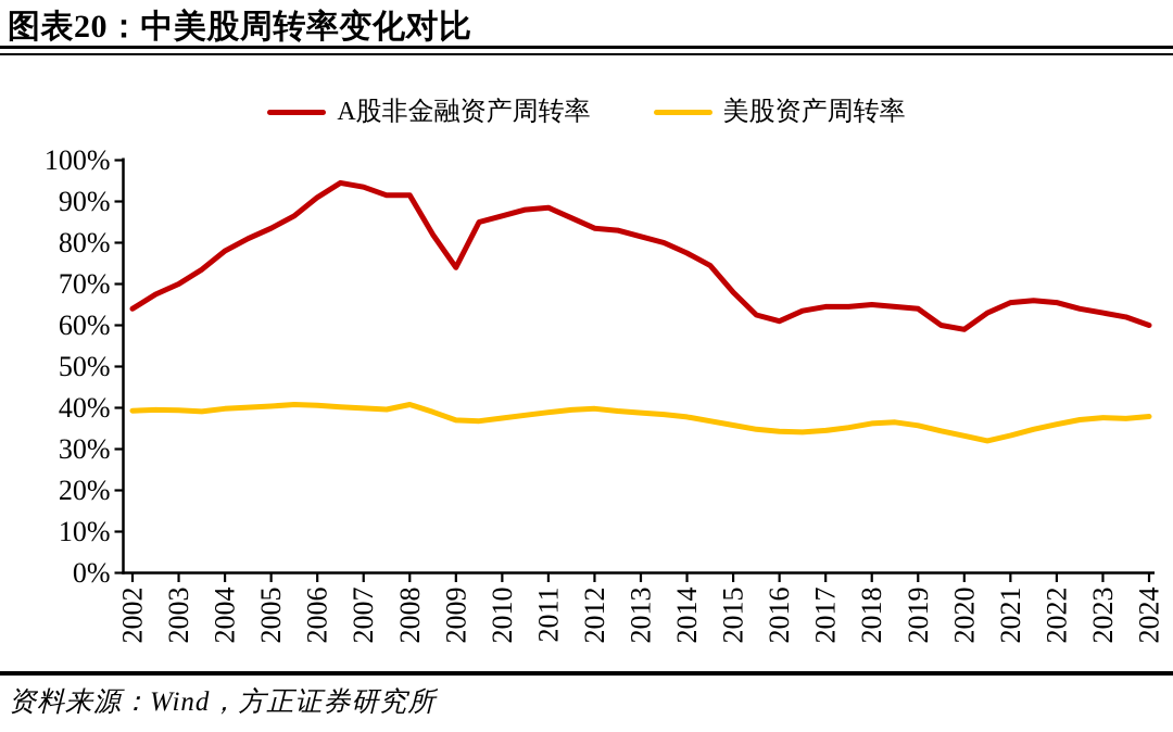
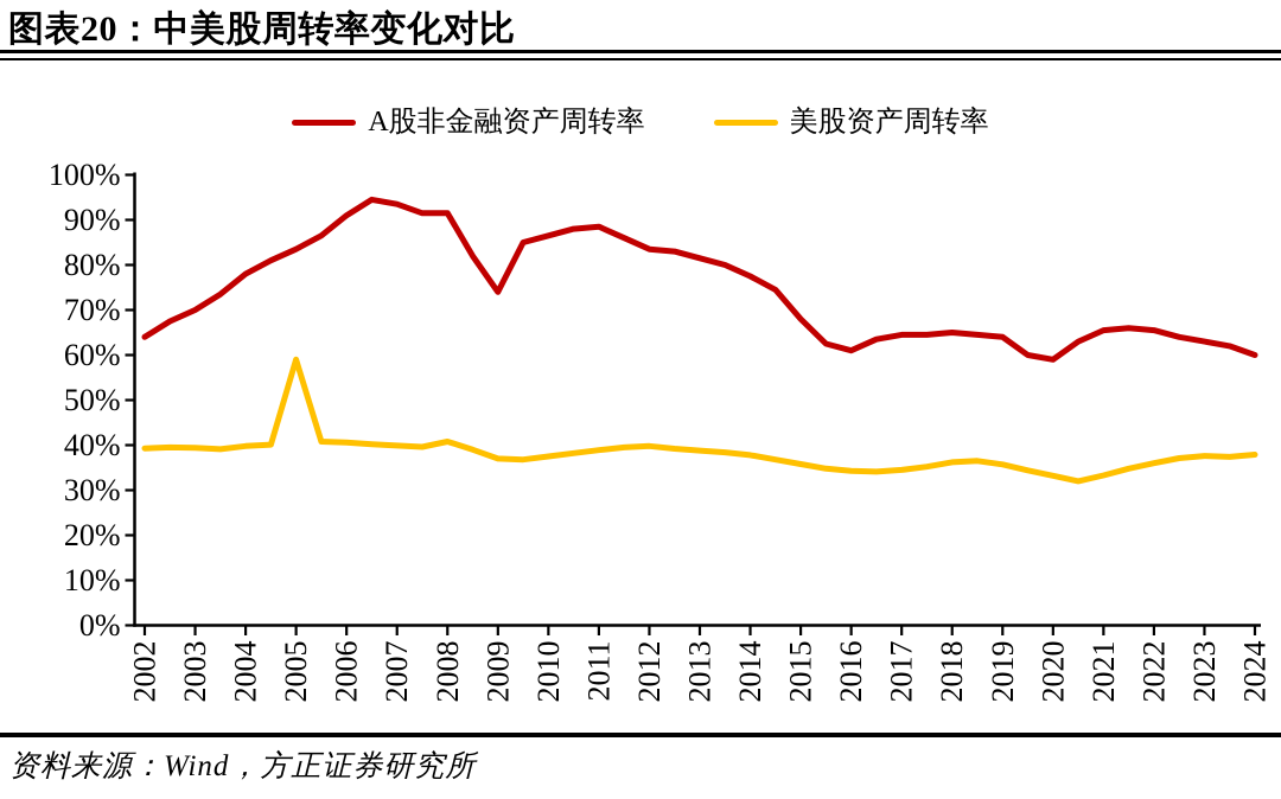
美股资产周转率/2005: 40% -> 59%
